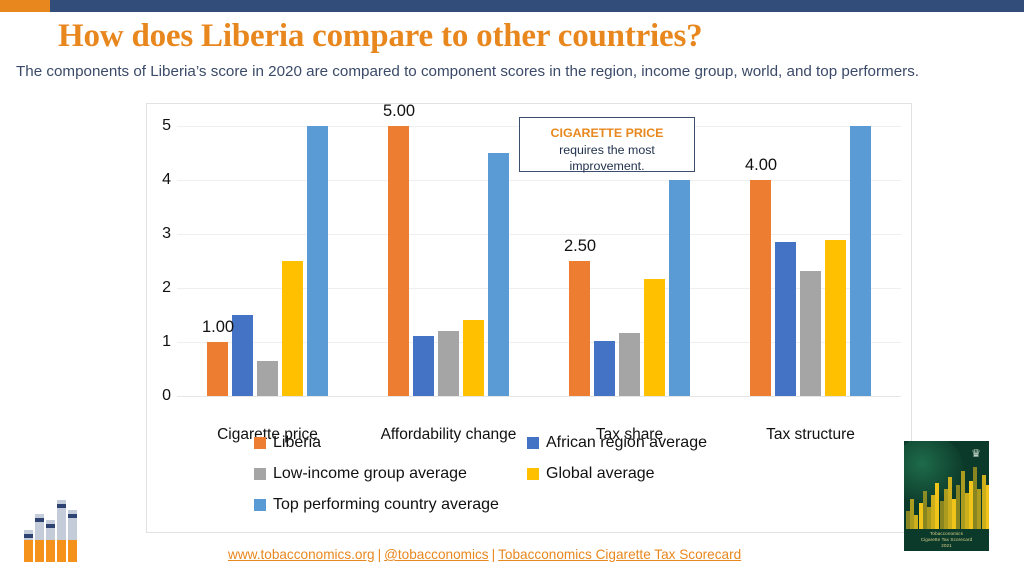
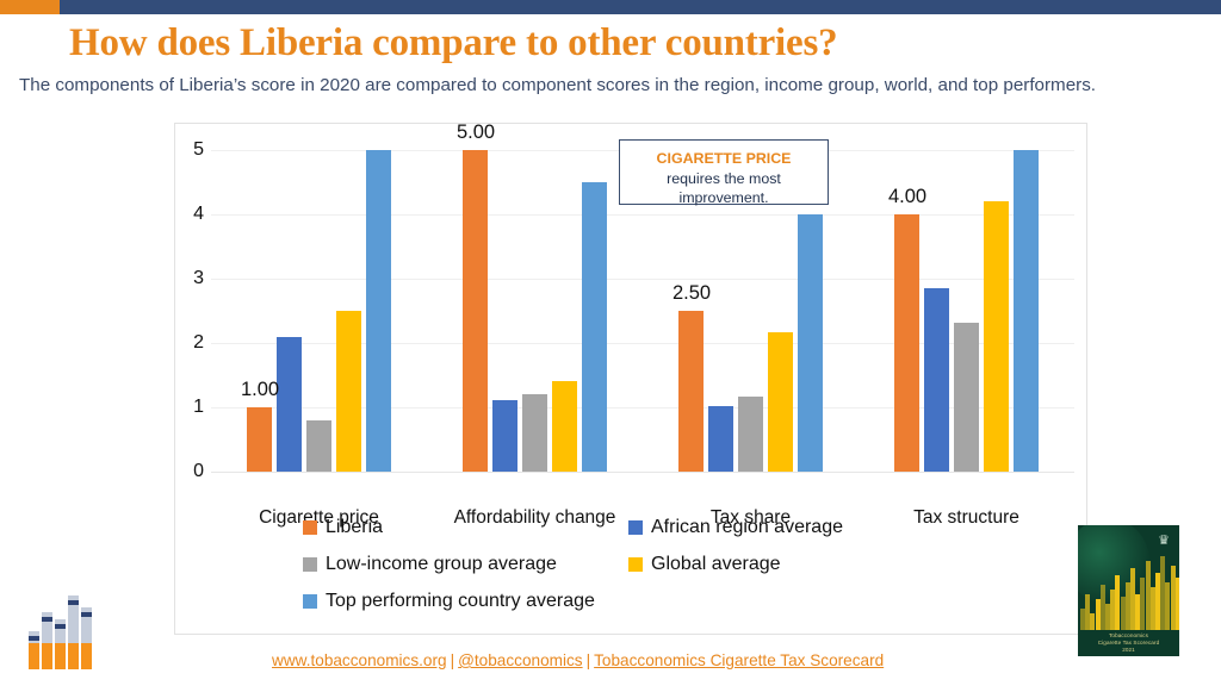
African region average/Cigarette price: 1.5 -> 2.1
Low-income group average/Cigarette price: 0.7 -> 0.8
Global average/Tax structure: 2.9 -> 4.2
